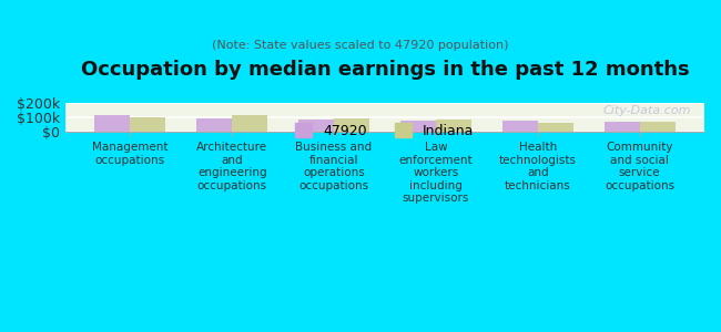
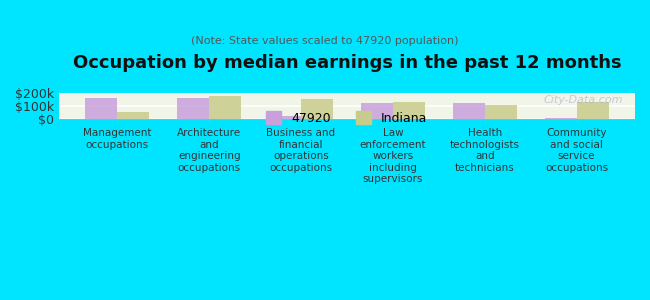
47920/Management occupations: $110k -> $160k
Indiana/Management occupations: $100k -> $50k
47920/Architecture and engineering occupations: $90k -> $160k
Indiana/Architecture and engineering occupations: $120k -> $180k
47920/Business and financial operations occupations: $90k -> $20k
Indiana/Business and financial operations occupations: $90k -> $150k
47920/Law enforcement workers including supervisors: $80k -> $120k
Indiana/Law enforcement workers including supervisors: $80k -> $130k
47920/Health technologists and technicians: $80k -> $120k
Indiana/Health technologists and technicians: $60k -> $110k
47920/Community and social service occupations: $70k -> $10k
Indiana/Community and social service occupations: $70k -> $130k
